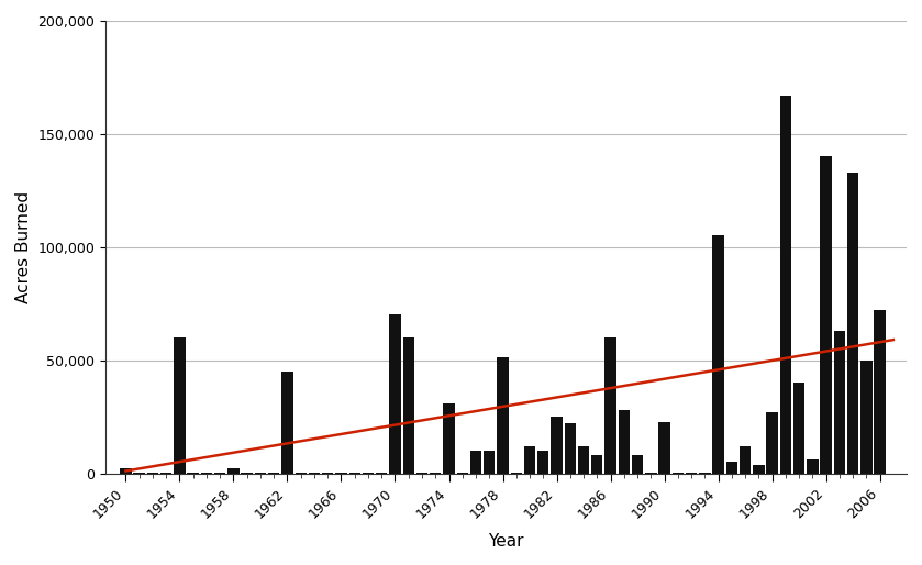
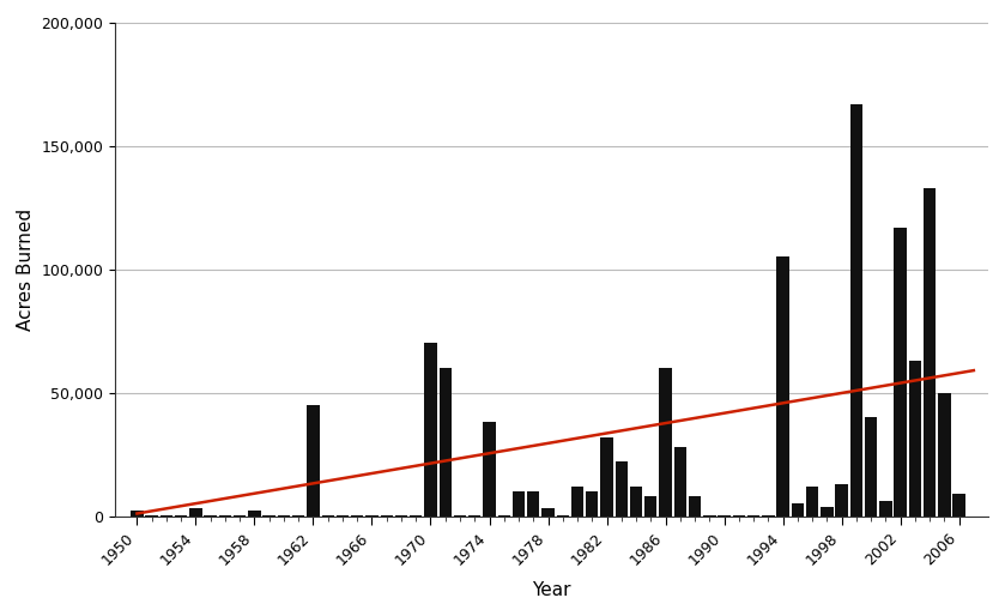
1954: 60,000 -> 3,000
1974: 31,000 -> 38,000
1978: 51,500 -> 3,000
1982: 25,000 -> 32,000
1990: 22,500 -> 500
1998: 27,000 -> 13,000
2002: 140,000 -> 117,000
2006: 72,000 -> 9,000
